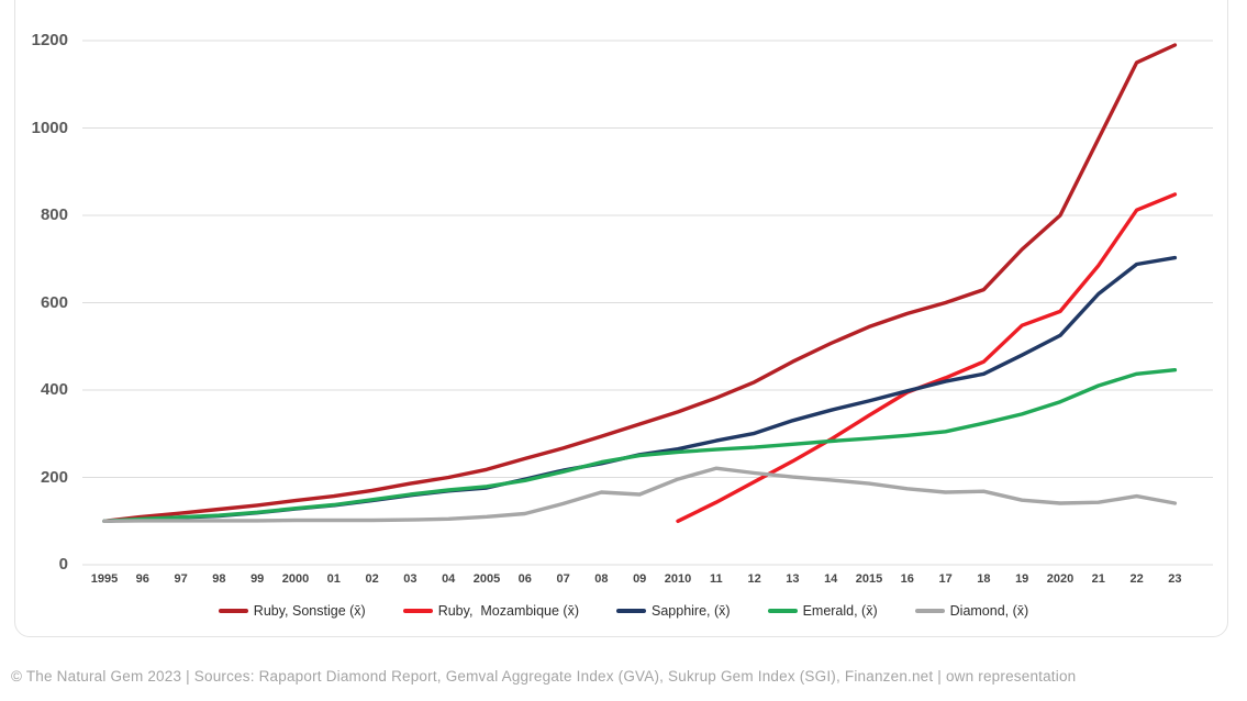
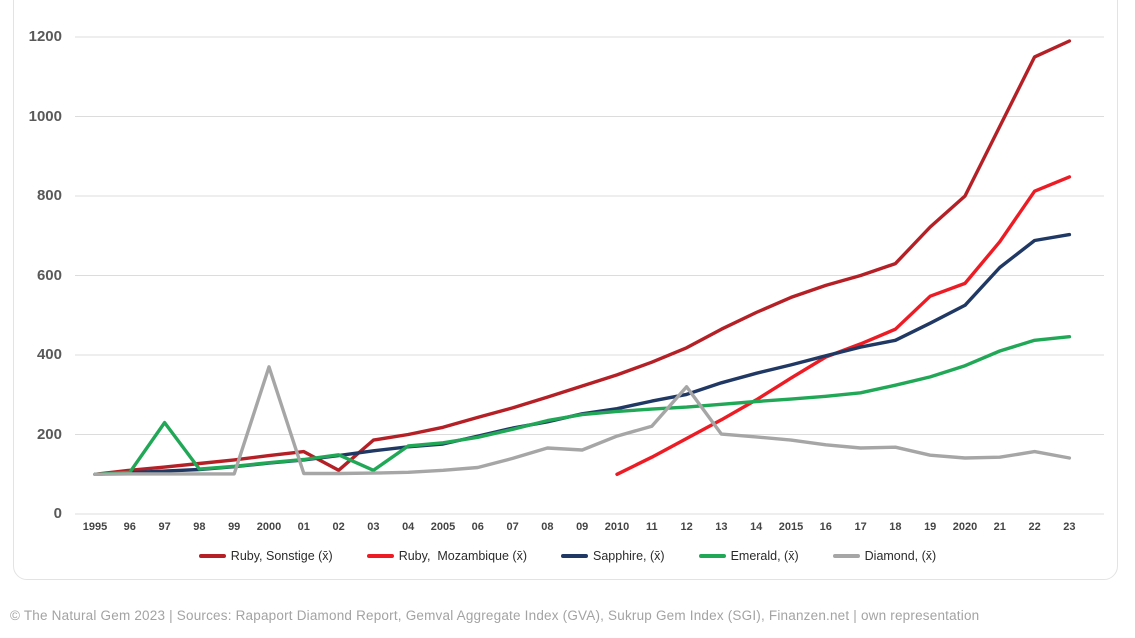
Emerald, (x̄)/97: 110 -> 230
Diamond, (x̄)/2000: 100 -> 370
Ruby, Sonstige (x̄)/02: 170 -> 110
Emerald, (x̄)/03: 160 -> 110
Diamond, (x̄)/12: 210 -> 320
